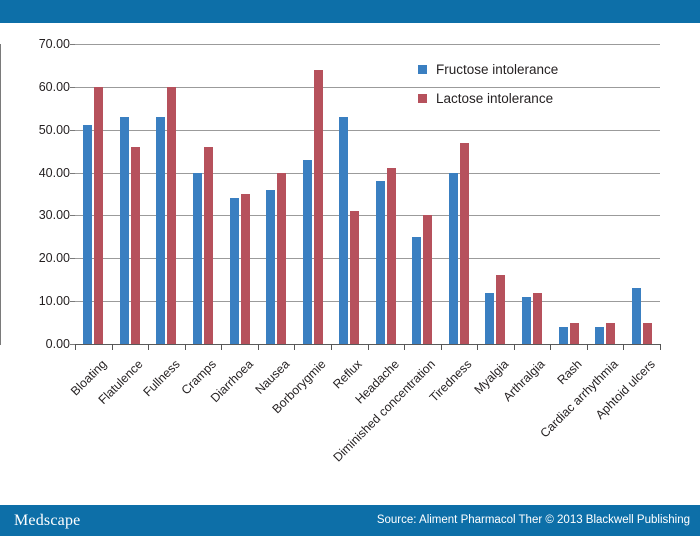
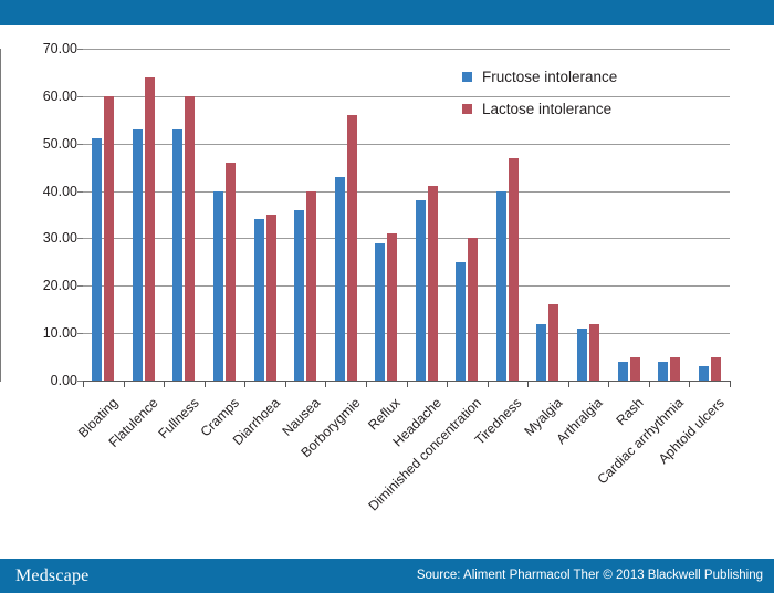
Lactose intolerance/Flatulence: 46 -> 64
Lactose intolerance/Borborygmie: 64 -> 56
Fructose intolerance/Reflux: 53 -> 29
Fructose intolerance/Aphtoid ulcers: 13 -> 3
